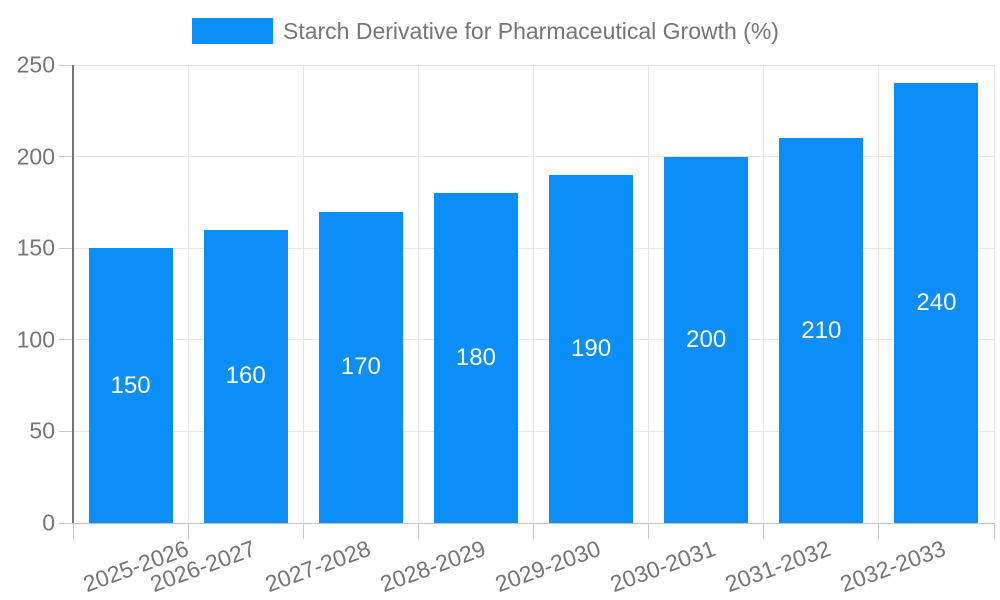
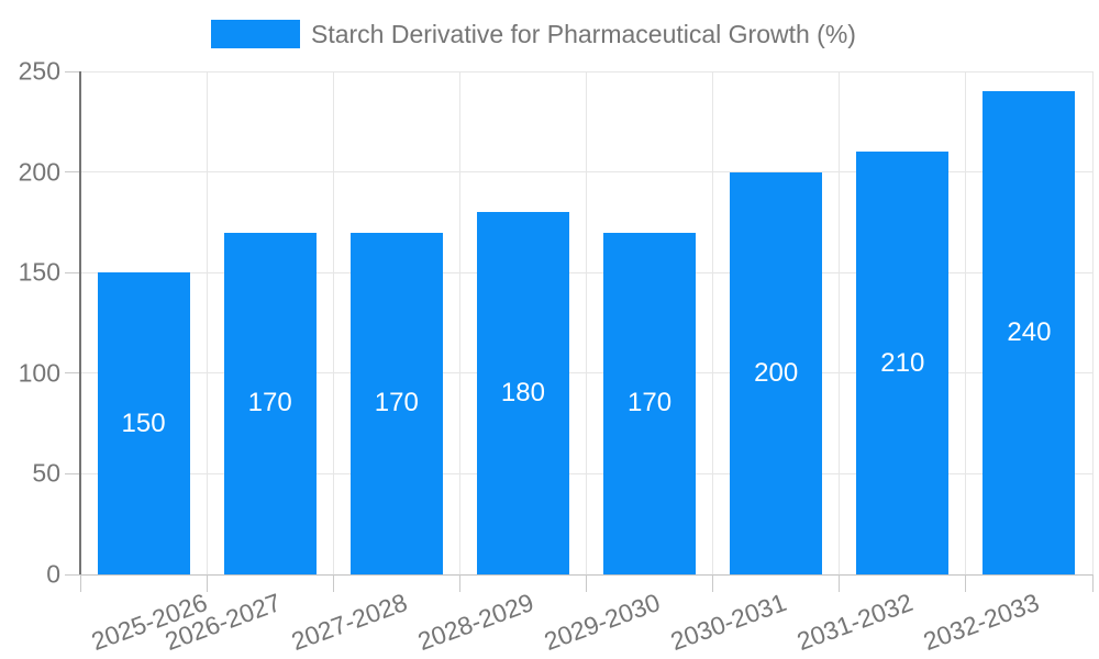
2026-2027: 160 -> 170
2029-2030: 190 -> 170
